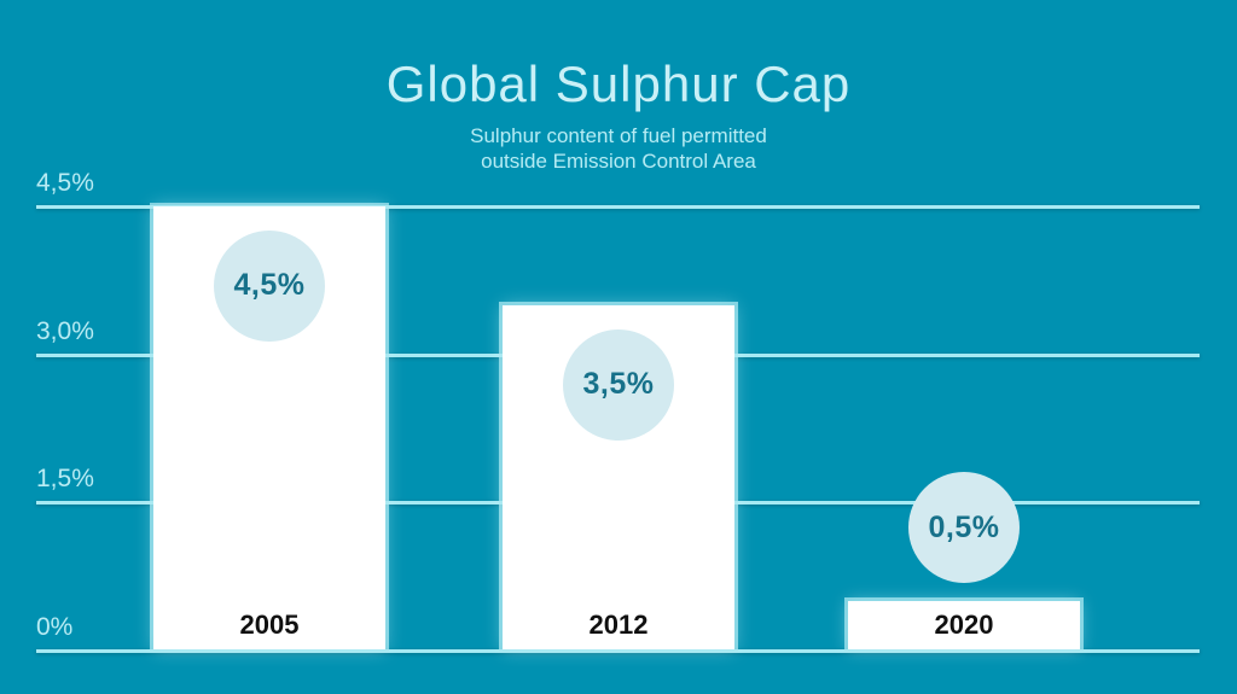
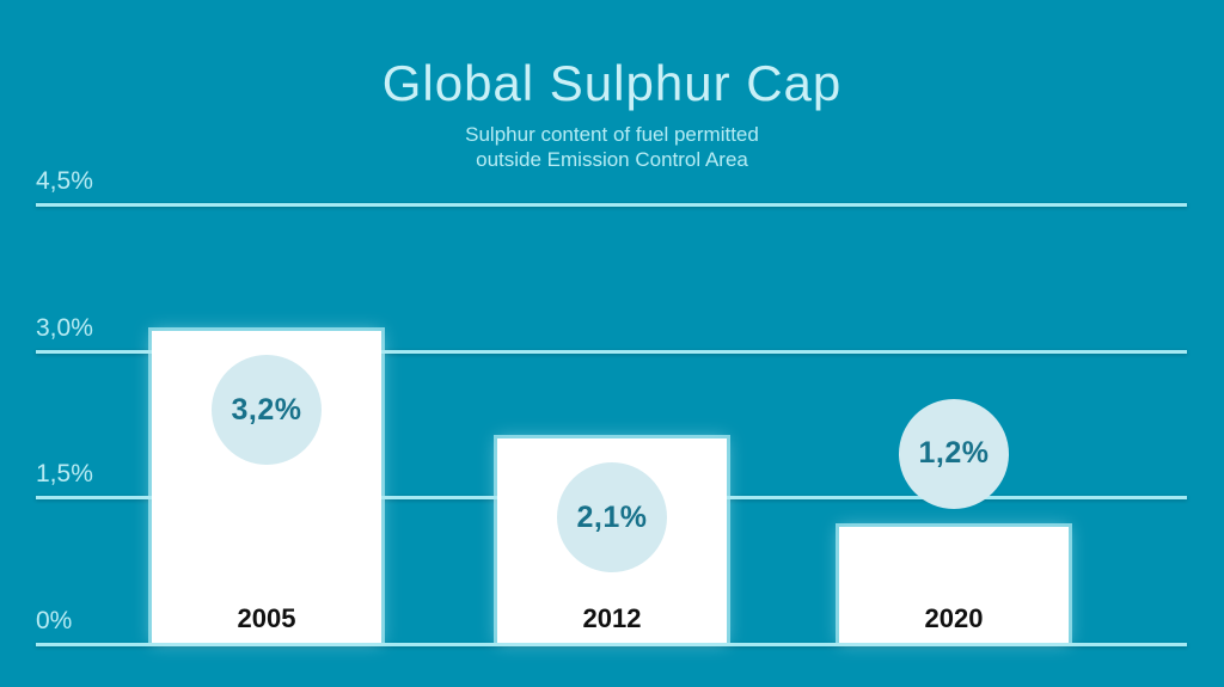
2005: 4,5% -> 3,2%
2012: 3,5% -> 2,1%
2020: 0,5% -> 1,2%
